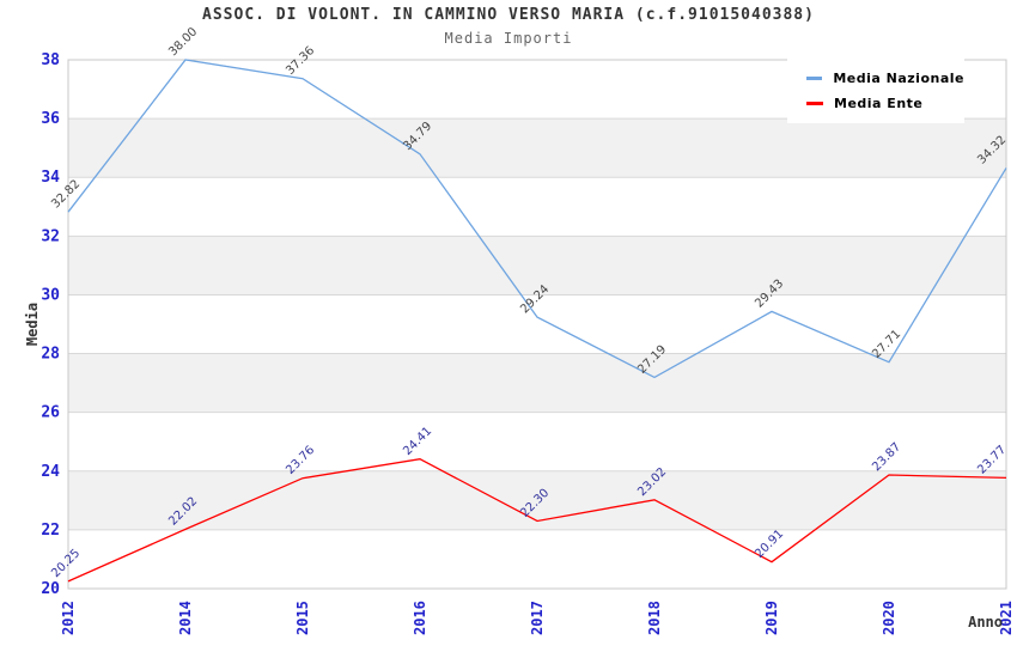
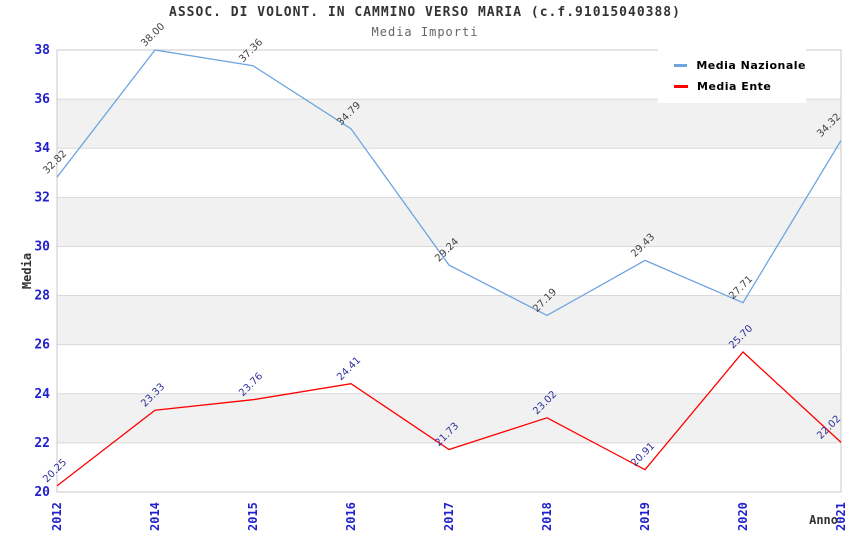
Media Ente/2014: 22.02 -> 23.33
Media Ente/2017: 22.30 -> 21.73
Media Ente/2020: 23.87 -> 25.70
Media Ente/2021: 23.77 -> 22.02
